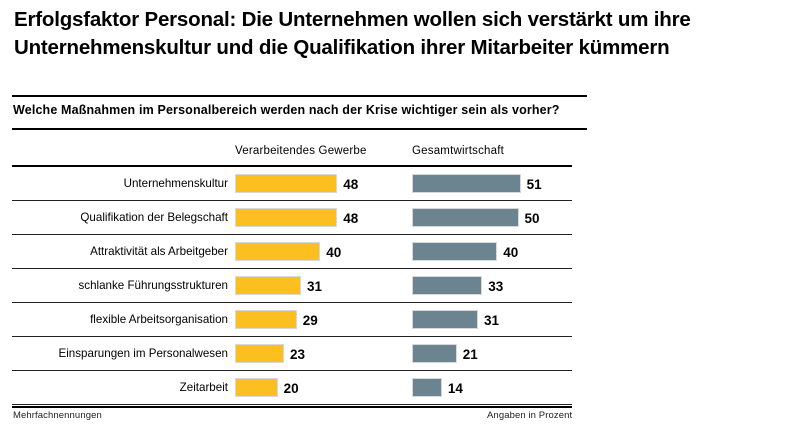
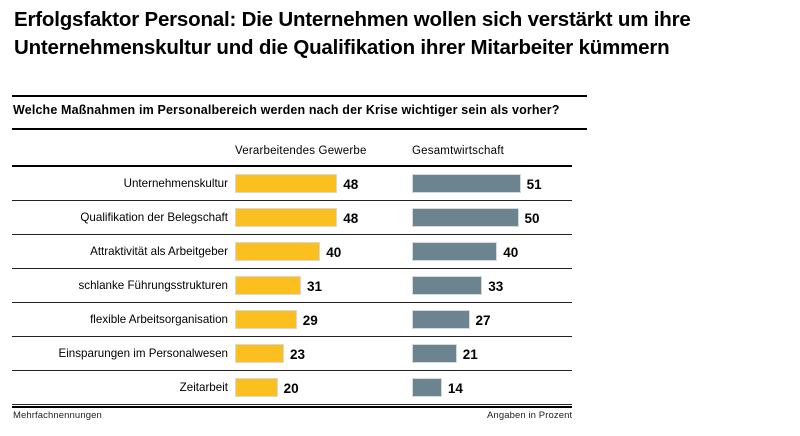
Gesamtwirtschaft/flexible Arbeitsorganisation: 31 -> 27
